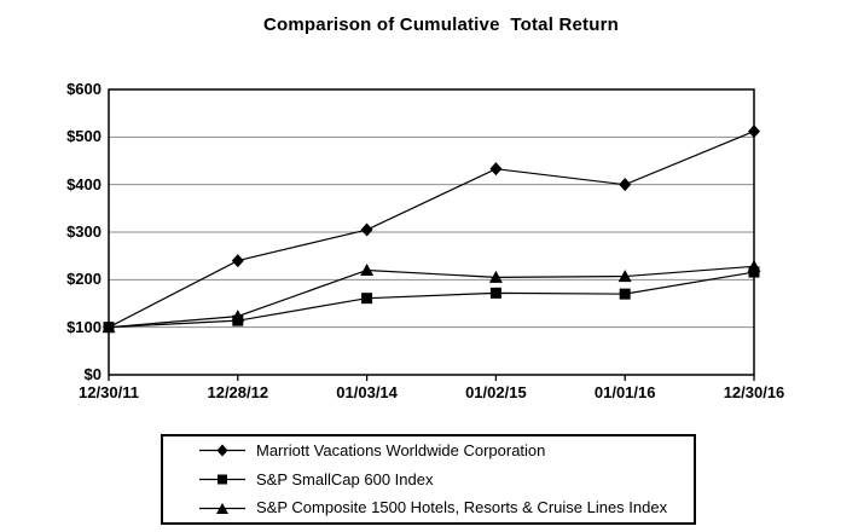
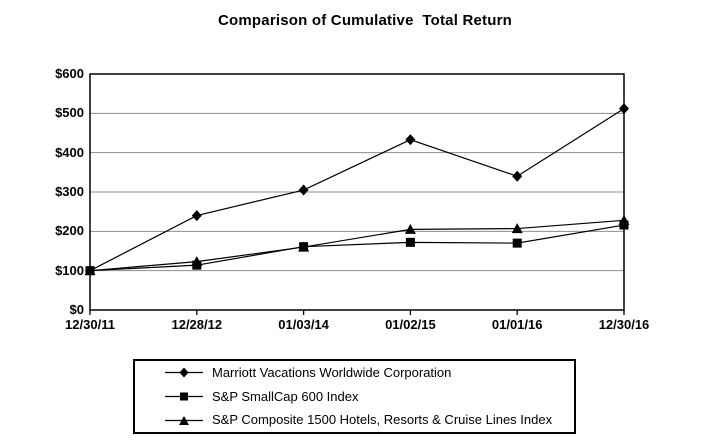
S&P Composite 1500 Hotels, Resorts & Cruise Lines Index/01/03/14: $220 -> $160
Marriott Vacations Worldwide Corporation/01/01/16: $400 -> $340
